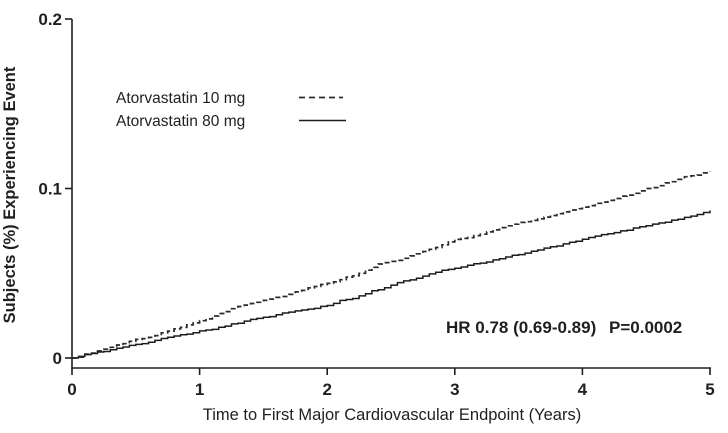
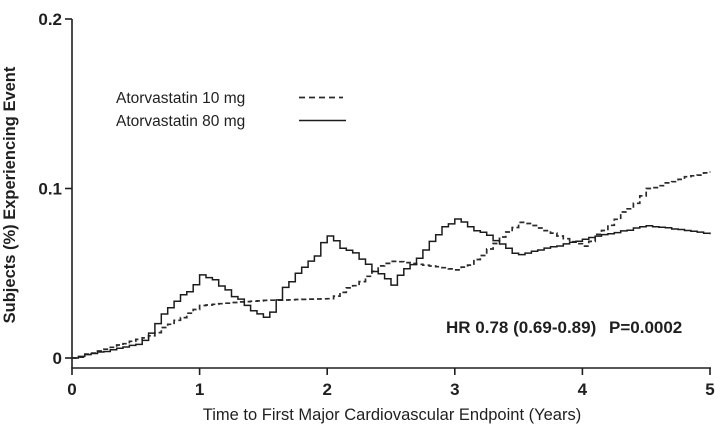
Atorvastatin 10 mg/1: 0.022 -> 0.031
Atorvastatin 80 mg/1: 0.016 -> 0.049
Atorvastatin 10 mg/2: 0.044 -> 0.035
Atorvastatin 80 mg/2: 0.031 -> 0.072
Atorvastatin 10 mg/3: 0.070 -> 0.052
Atorvastatin 80 mg/3: 0.053 -> 0.082
Atorvastatin 10 mg/4: 0.089 -> 0.066
Atorvastatin 80 mg/5: 0.087 -> 0.073
